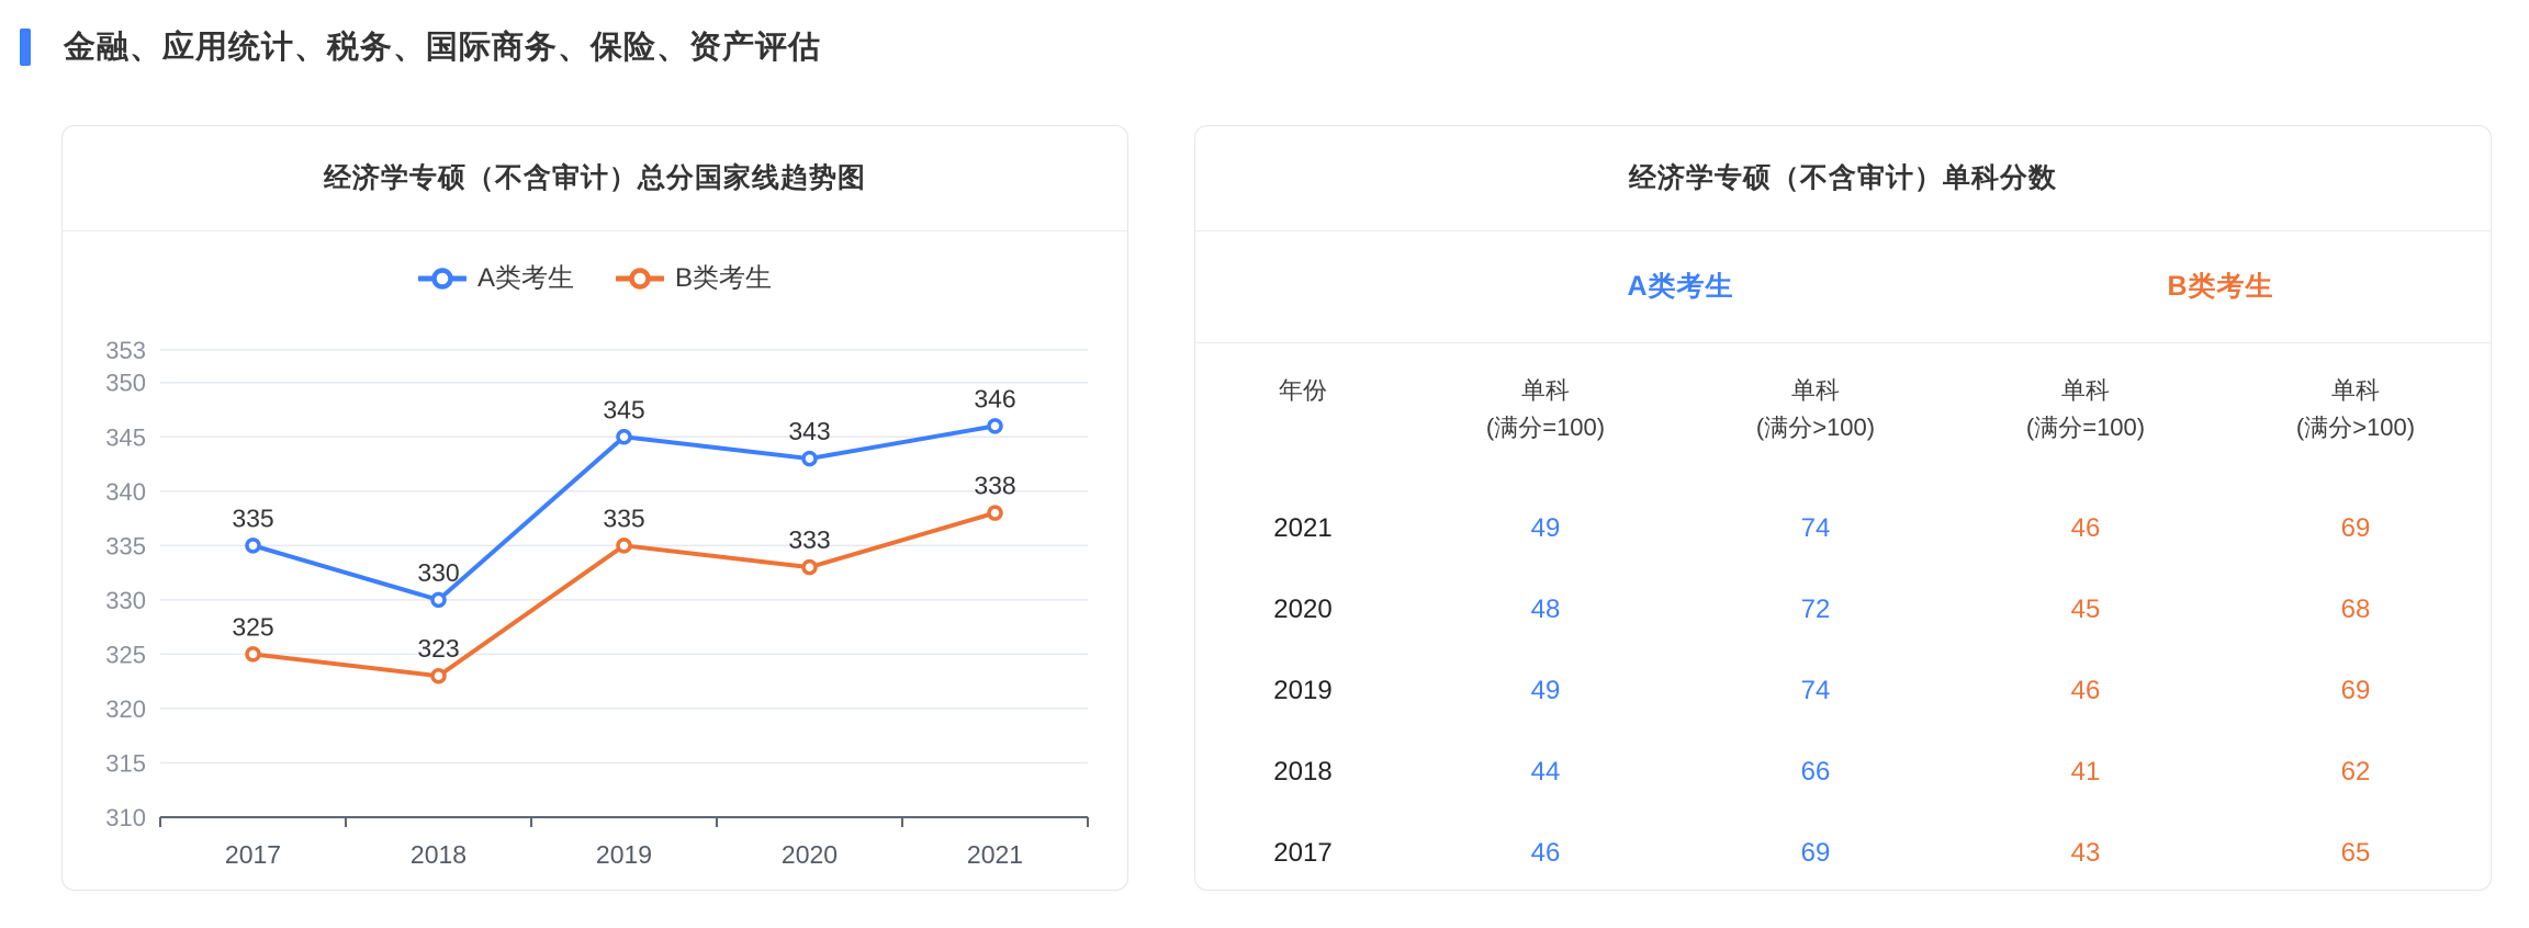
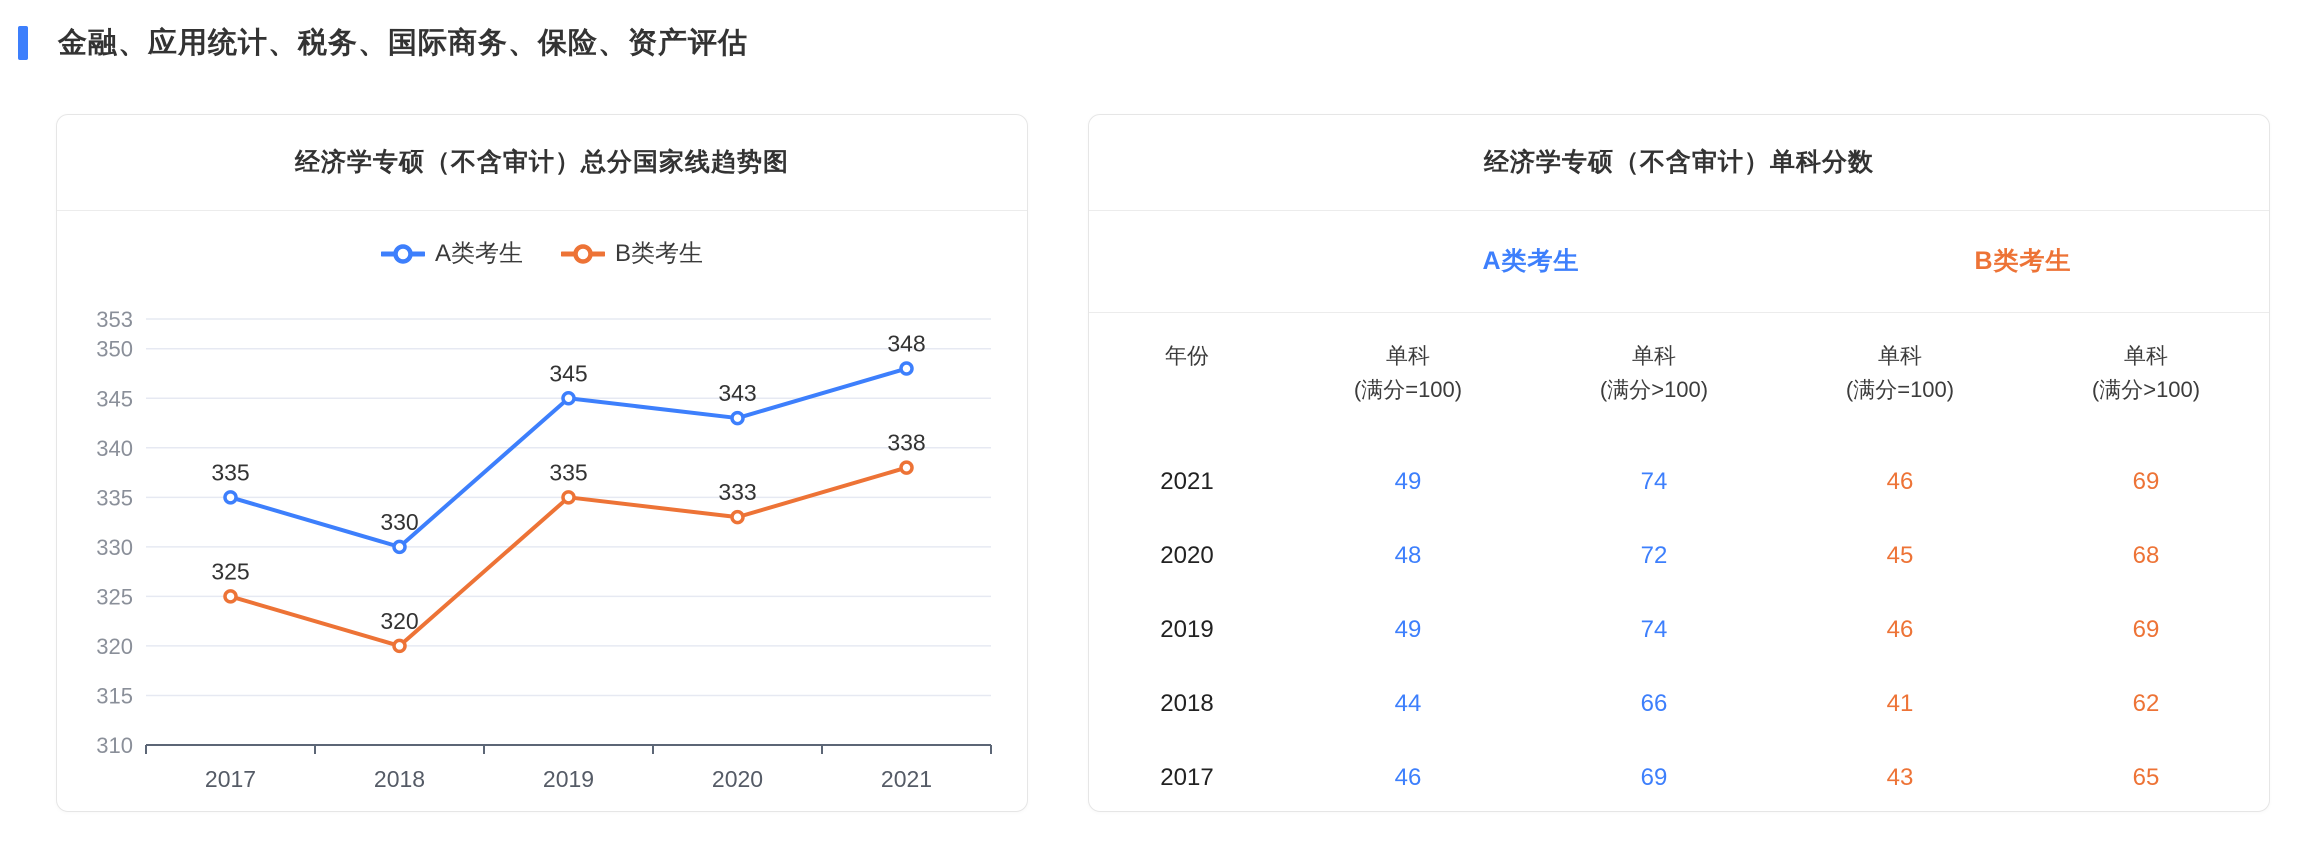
B类考生/2018: 323 -> 320
A类考生/2021: 346 -> 348
